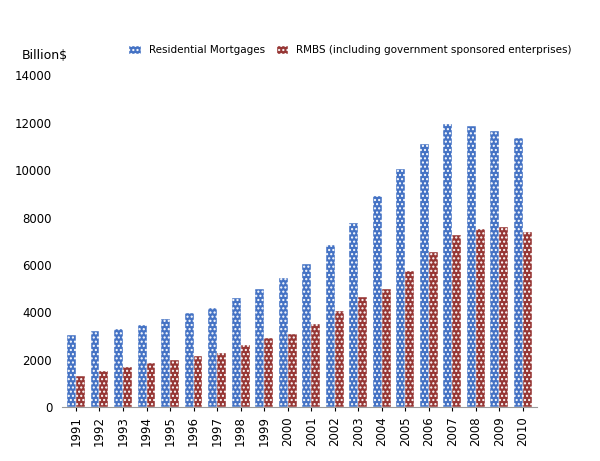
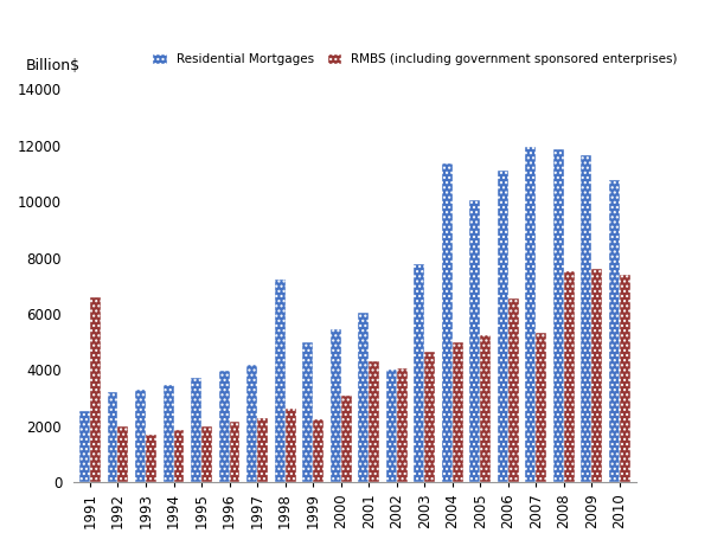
Residential Mortgages/1991: 3050 -> 2550
RMBS (including government sponsored enterprises)/1991: 1300 -> 6600
RMBS (including government sponsored enterprises)/1992: 1500 -> 2000
Residential Mortgages/1998: 4600 -> 7200
RMBS (including government sponsored enterprises)/1999: 2900 -> 2250
RMBS (including government sponsored enterprises)/2001: 3500 -> 4300
Residential Mortgages/2002: 6850 -> 4000
Residential Mortgages/2004: 8900 -> 11350
RMBS (including government sponsored enterprises)/2005: 5750 -> 5250
RMBS (including government sponsored enterprises)/2007: 7250 -> 5300
Residential Mortgages/2010: 11350 -> 10750
